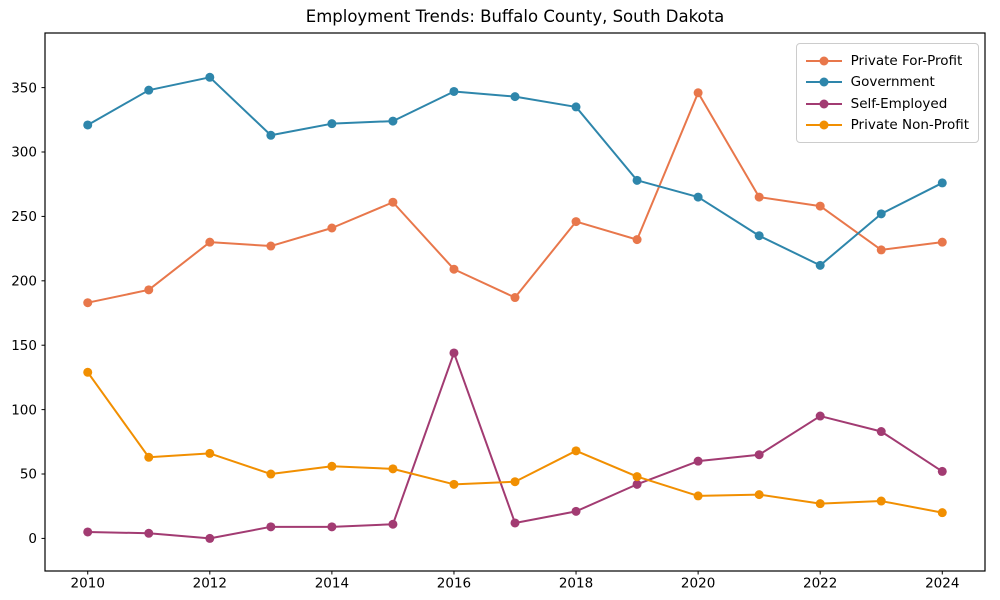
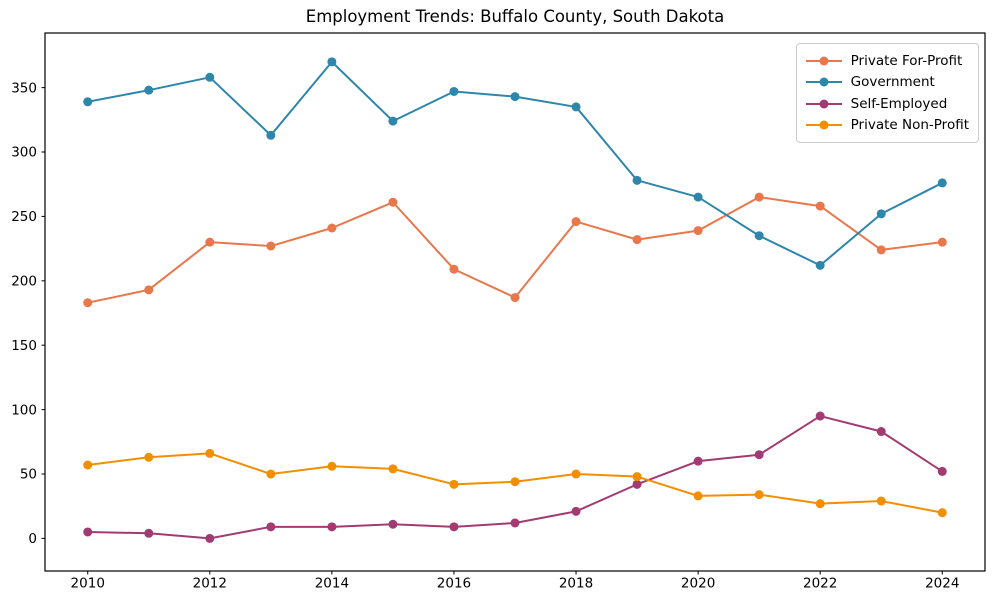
Government/2010: 321 -> 339
Private Non-Profit/2010: 129 -> 57
Government/2014: 322 -> 370
Self-Employed/2016: 144 -> 9
Private Non-Profit/2018: 68 -> 50
Private For-Profit/2020: 346 -> 239
